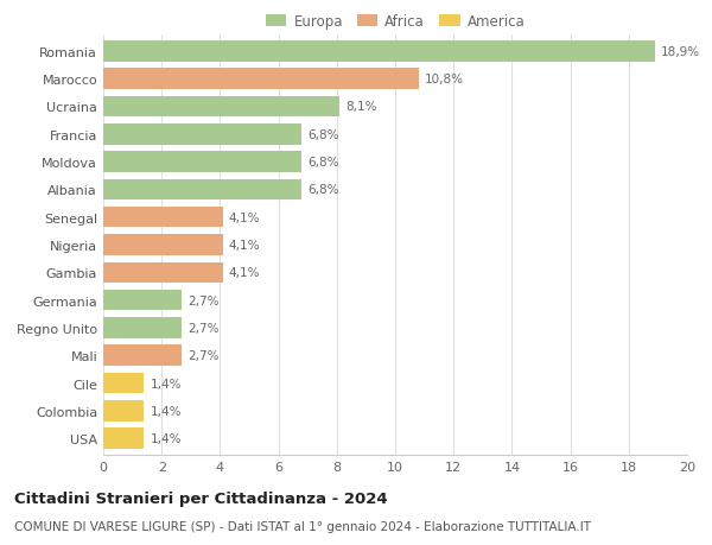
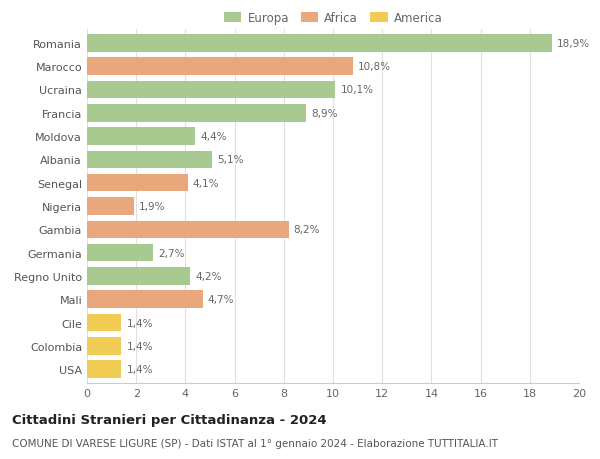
Ucraina: 8,1% -> 10,1%
Francia: 6,8% -> 8,9%
Moldova: 6,8% -> 4,4%
Albania: 6,8% -> 5,1%
Nigeria: 4,1% -> 1,9%
Gambia: 4,1% -> 8,2%
Regno Unito: 2,7% -> 4,2%
Mali: 2,7% -> 4,7%
